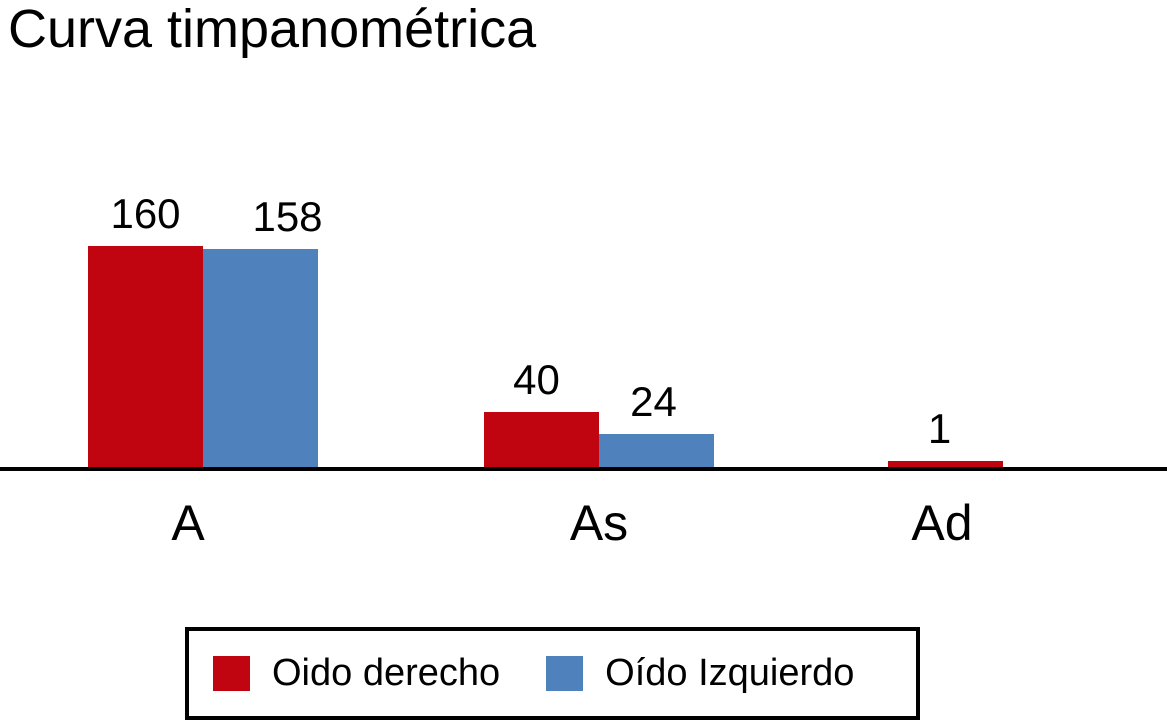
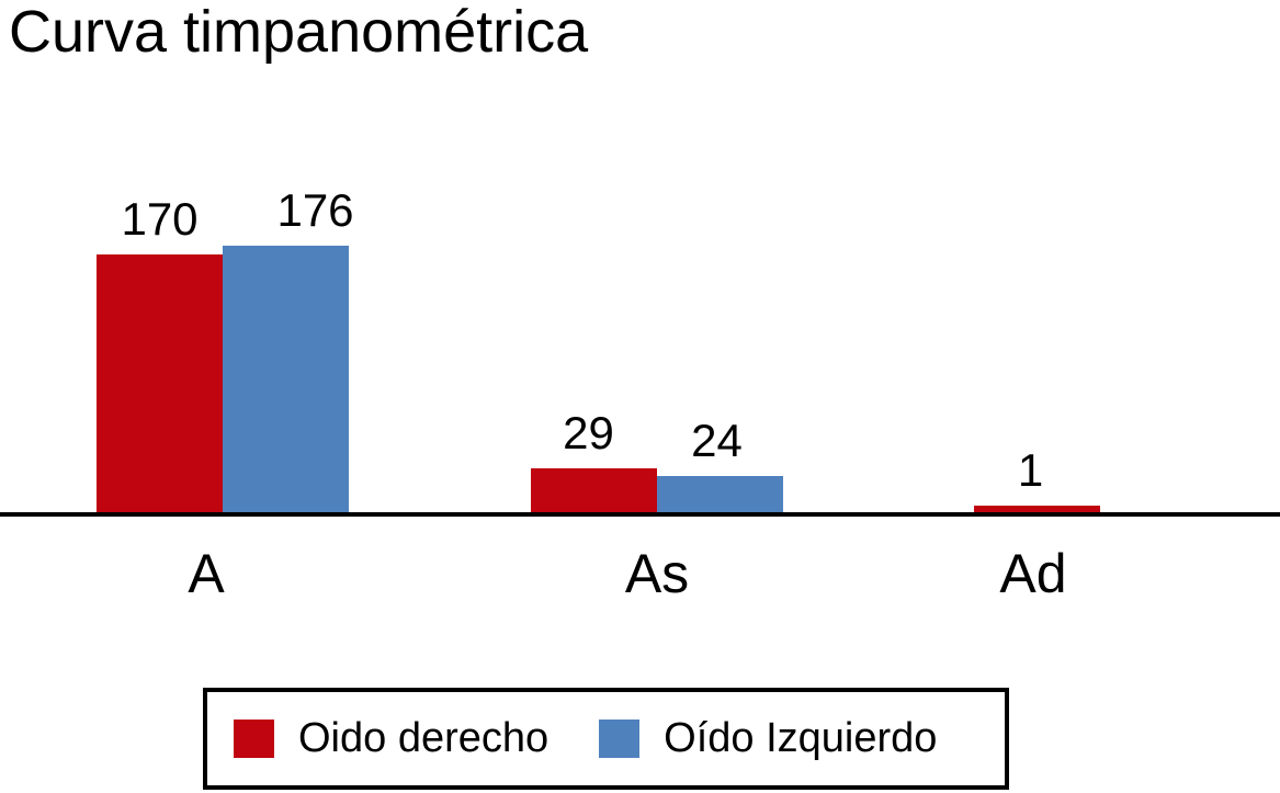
Oido derecho/A: 160 -> 170
Oído Izquierdo/A: 158 -> 176
Oido derecho/As: 40 -> 29
